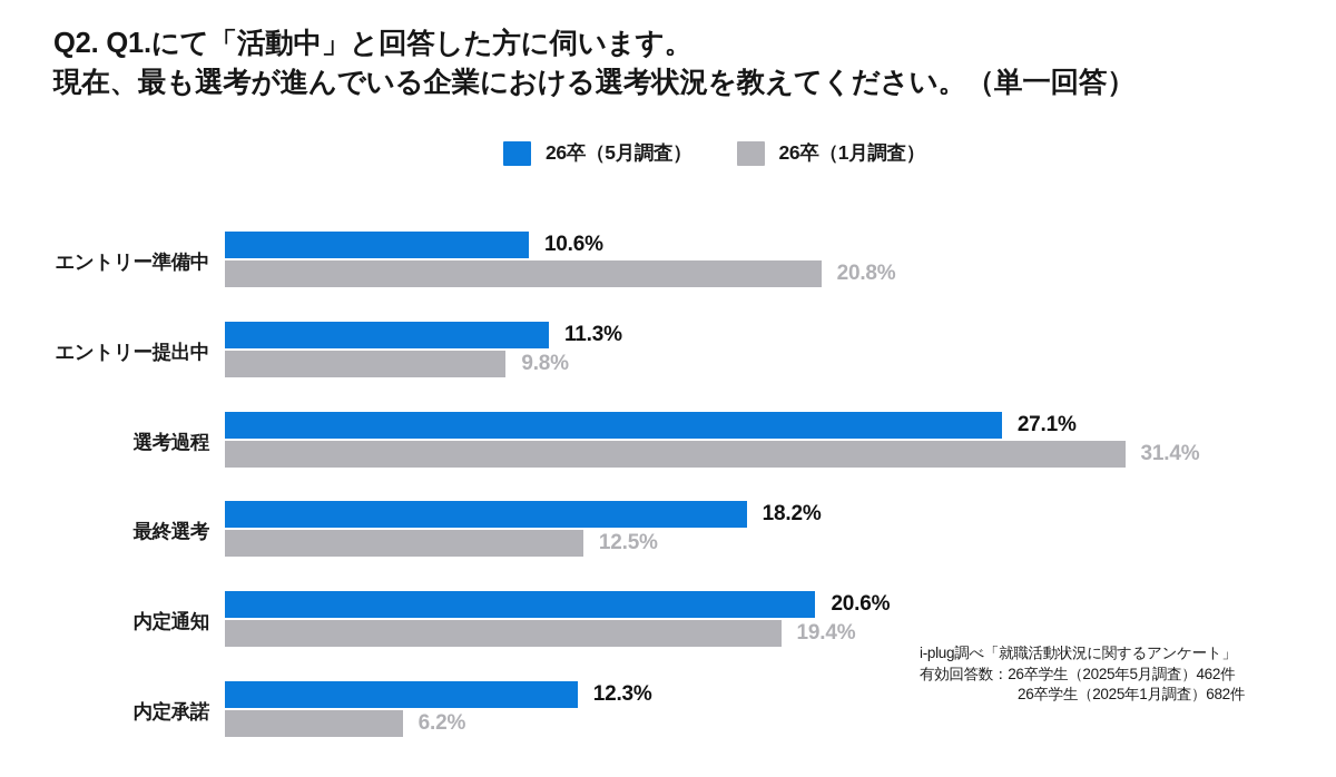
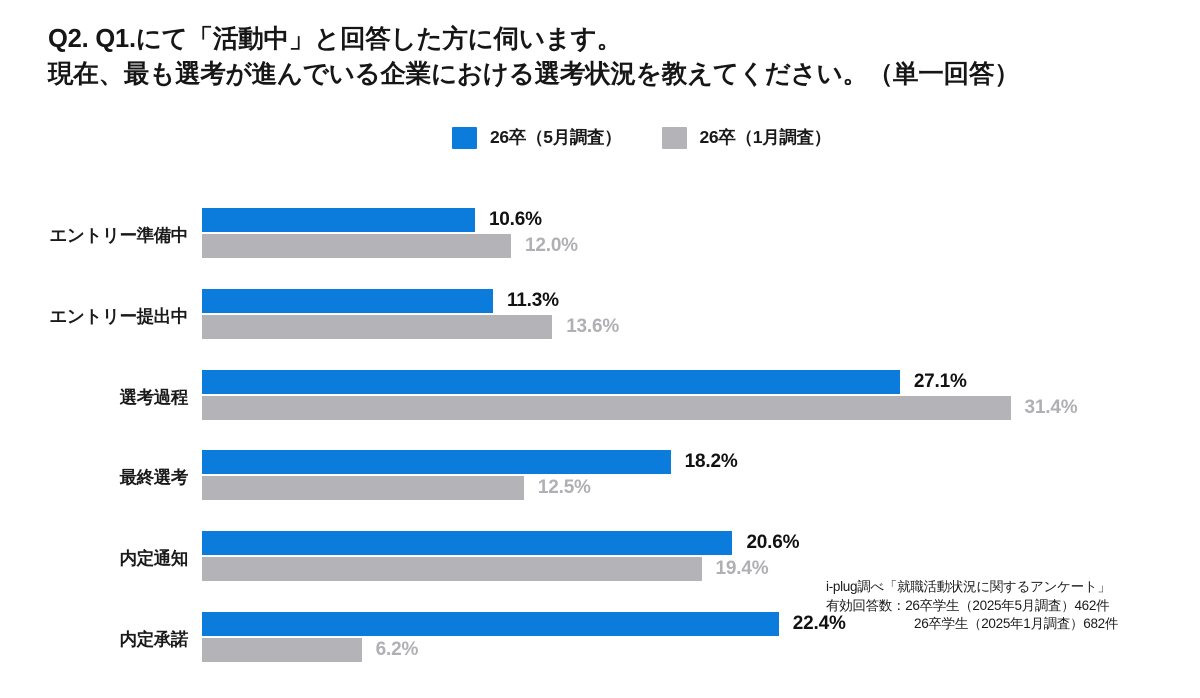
26卒（1月調査）/エントリー準備中: 20.8% -> 12.0%
26卒（1月調査）/エントリー提出中: 9.8% -> 13.6%
26卒（5月調査）/内定承諾: 12.3% -> 22.4%
